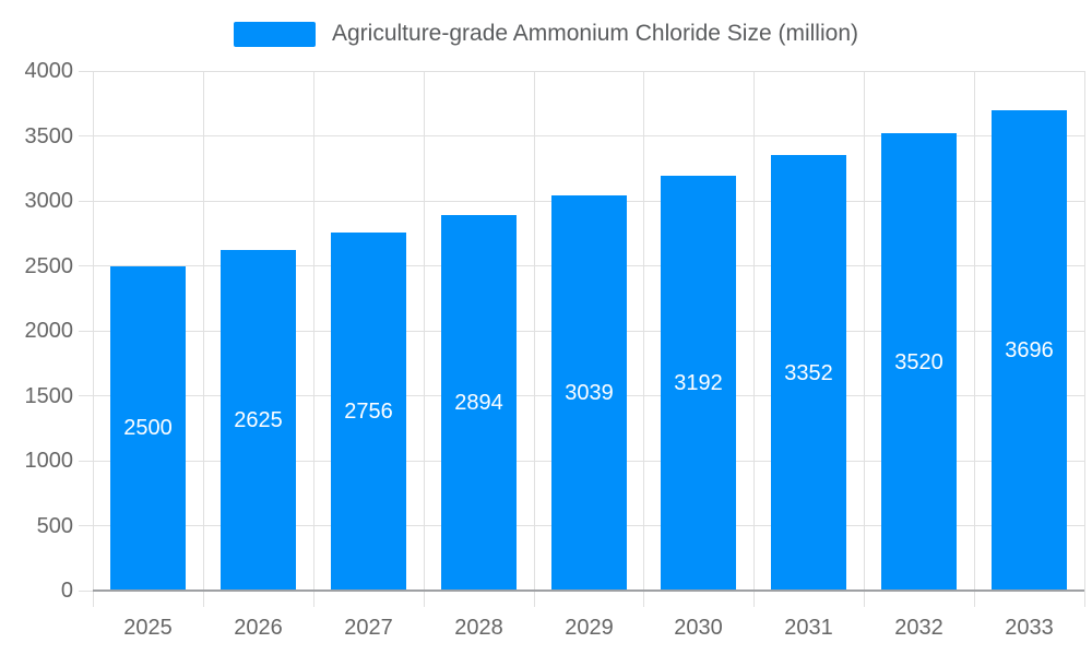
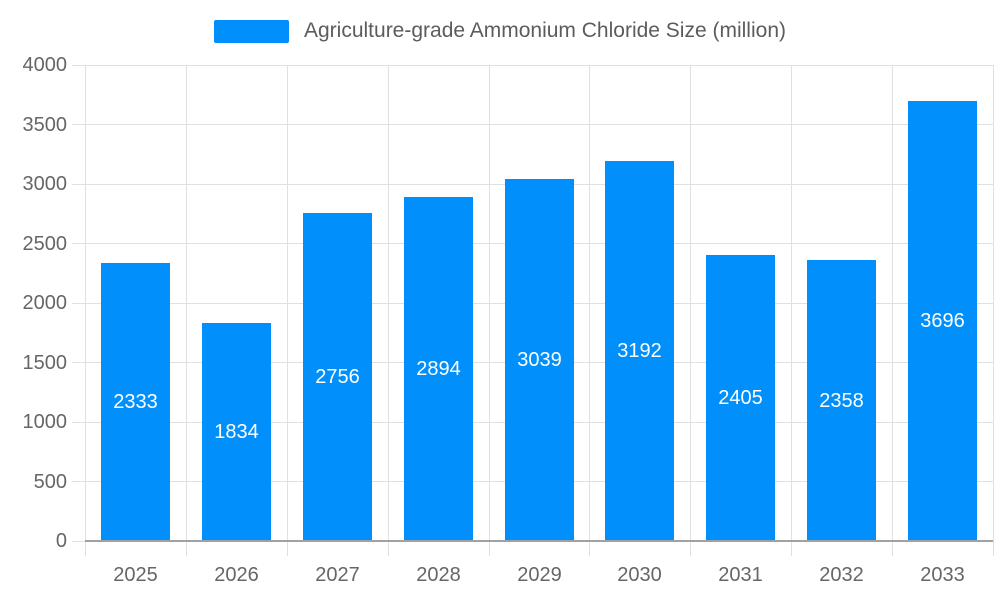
2025: 2500 -> 2333
2026: 2625 -> 1834
2031: 3352 -> 2405
2032: 3520 -> 2358
